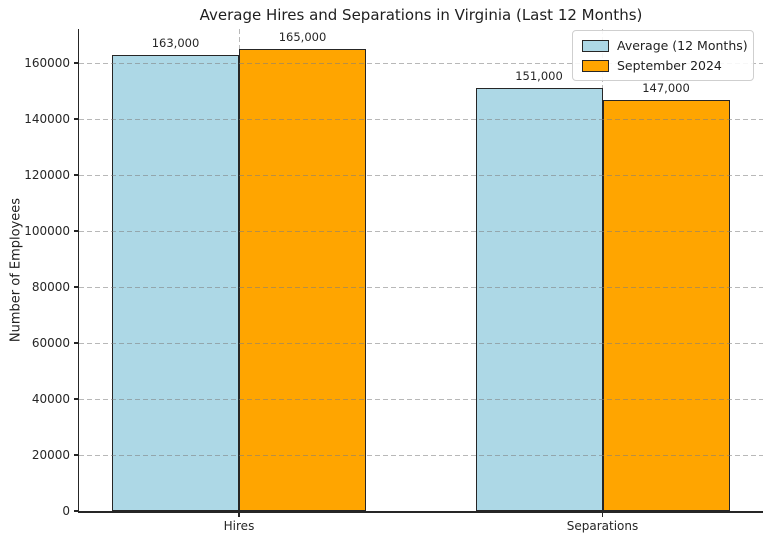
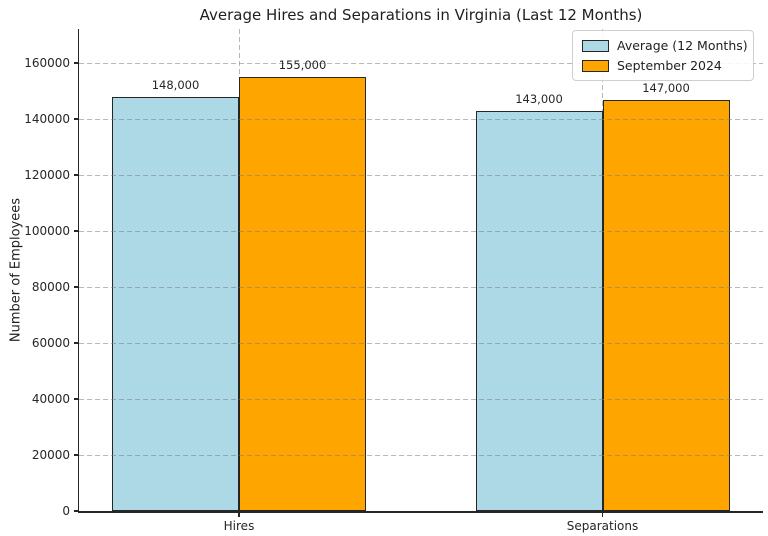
Average (12 Months)/Hires: 163,000 -> 148,000
September 2024/Hires: 165,000 -> 155,000
Average (12 Months)/Separations: 151,000 -> 143,000
